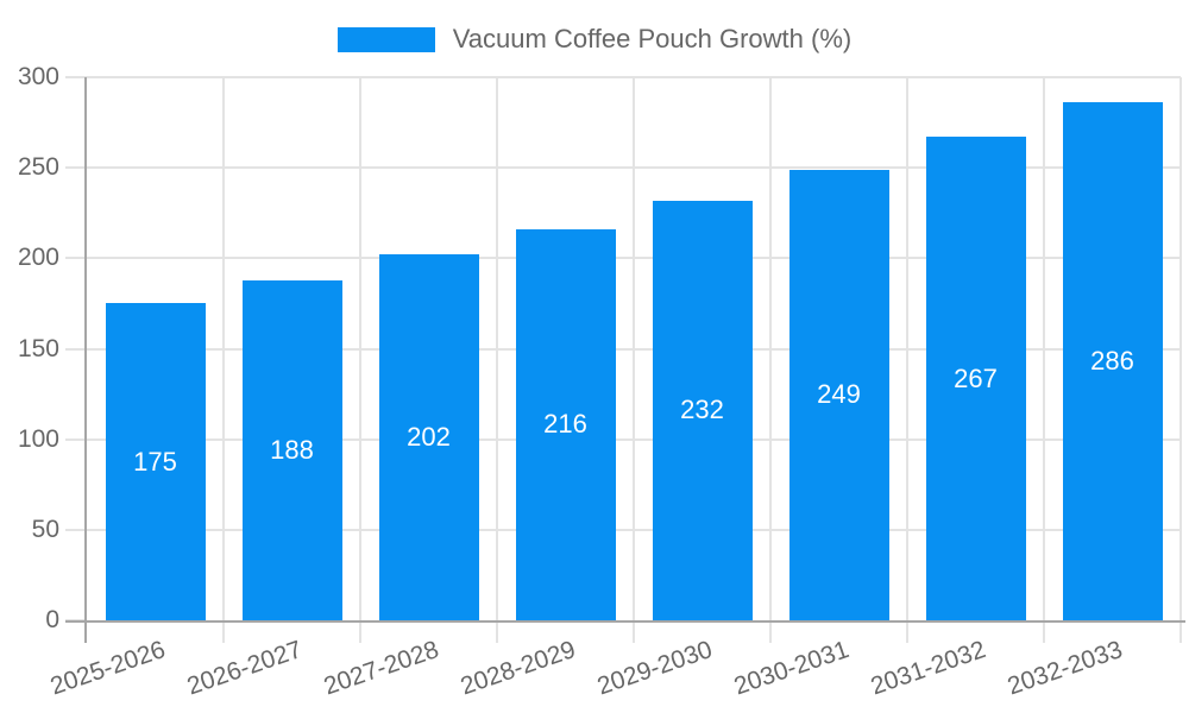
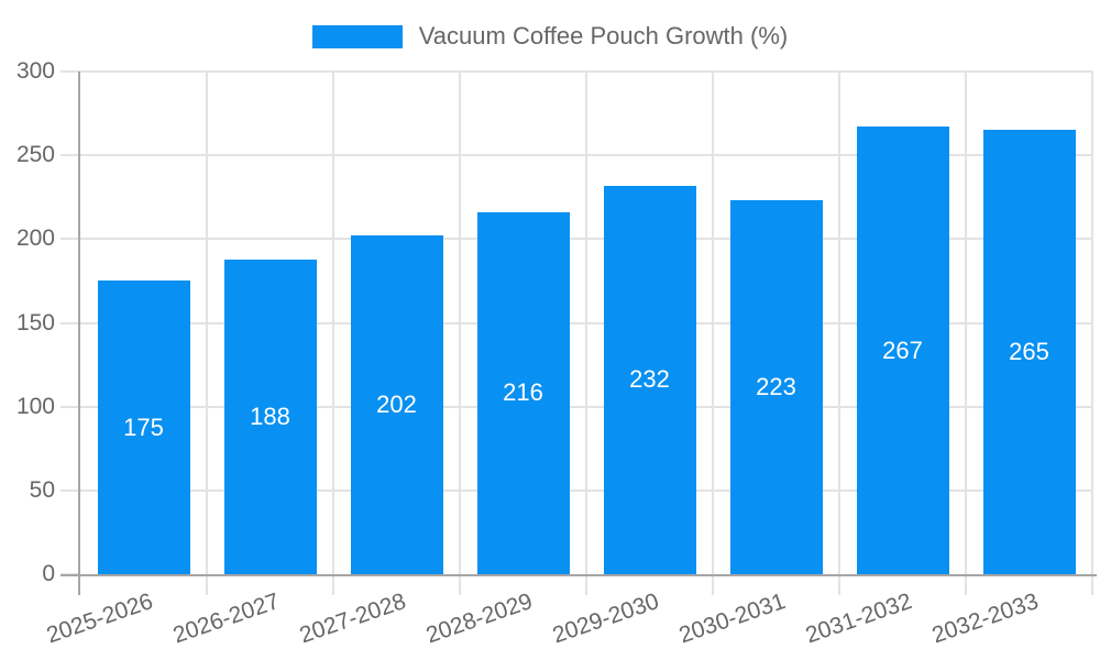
2030-2031: 249 -> 223
2032-2033: 286 -> 265
